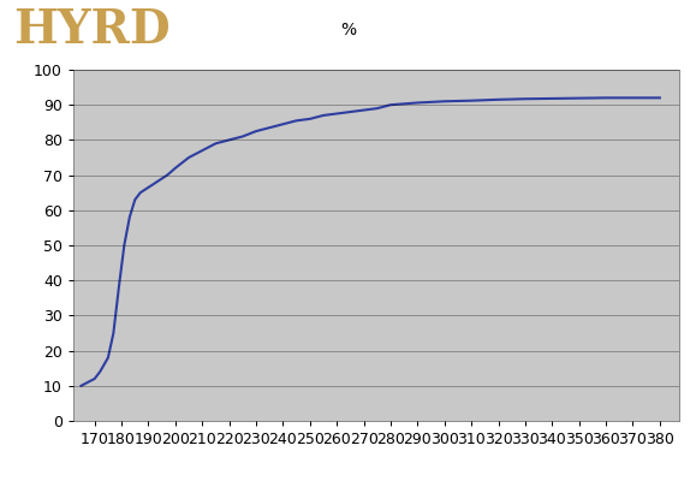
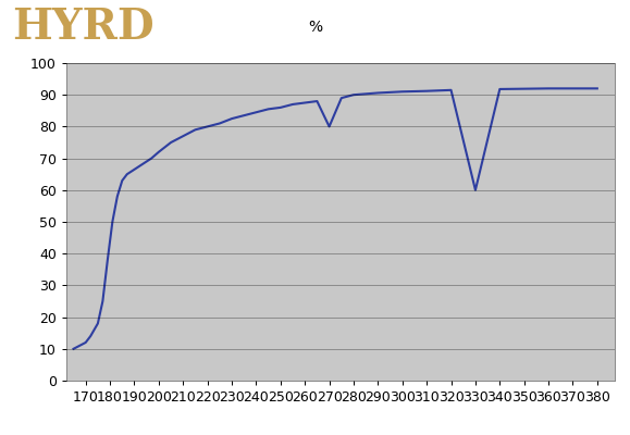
270: 88.5 -> 80.0
330: 91.7 -> 60.0
